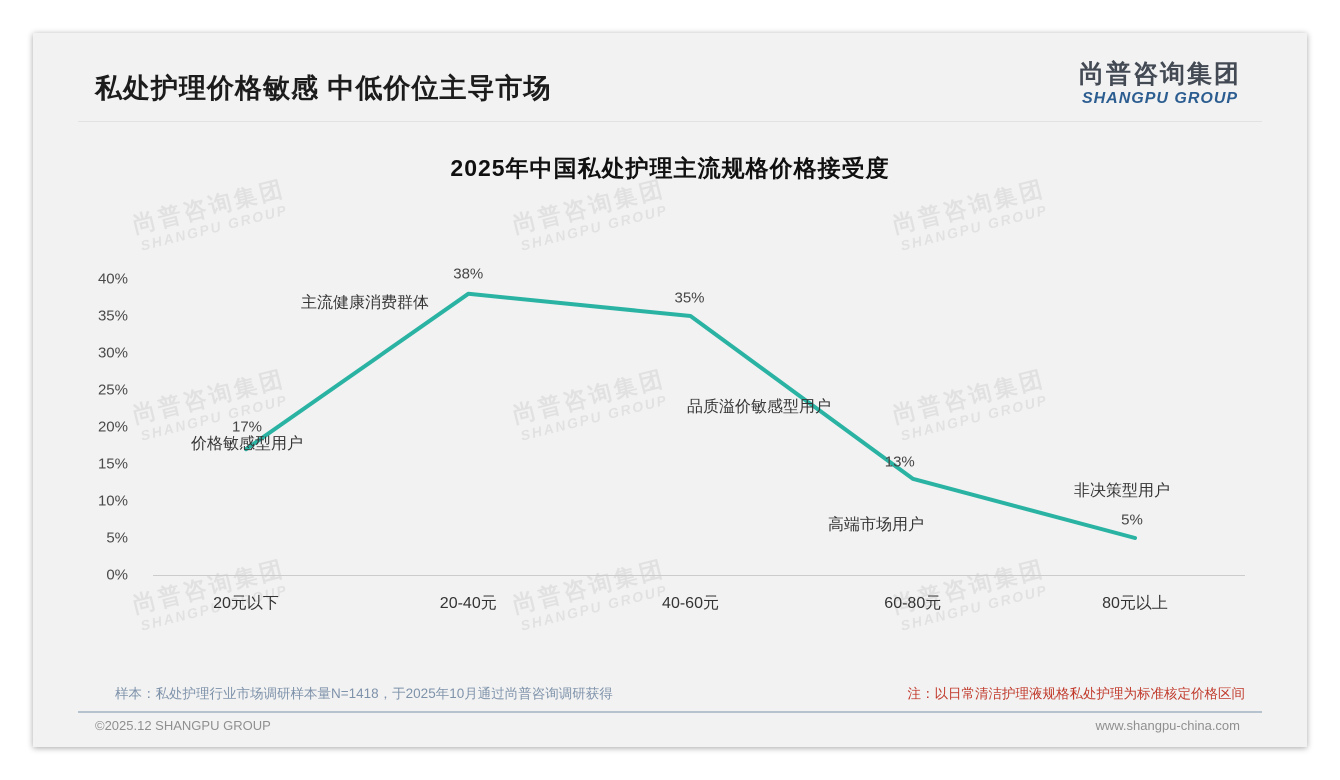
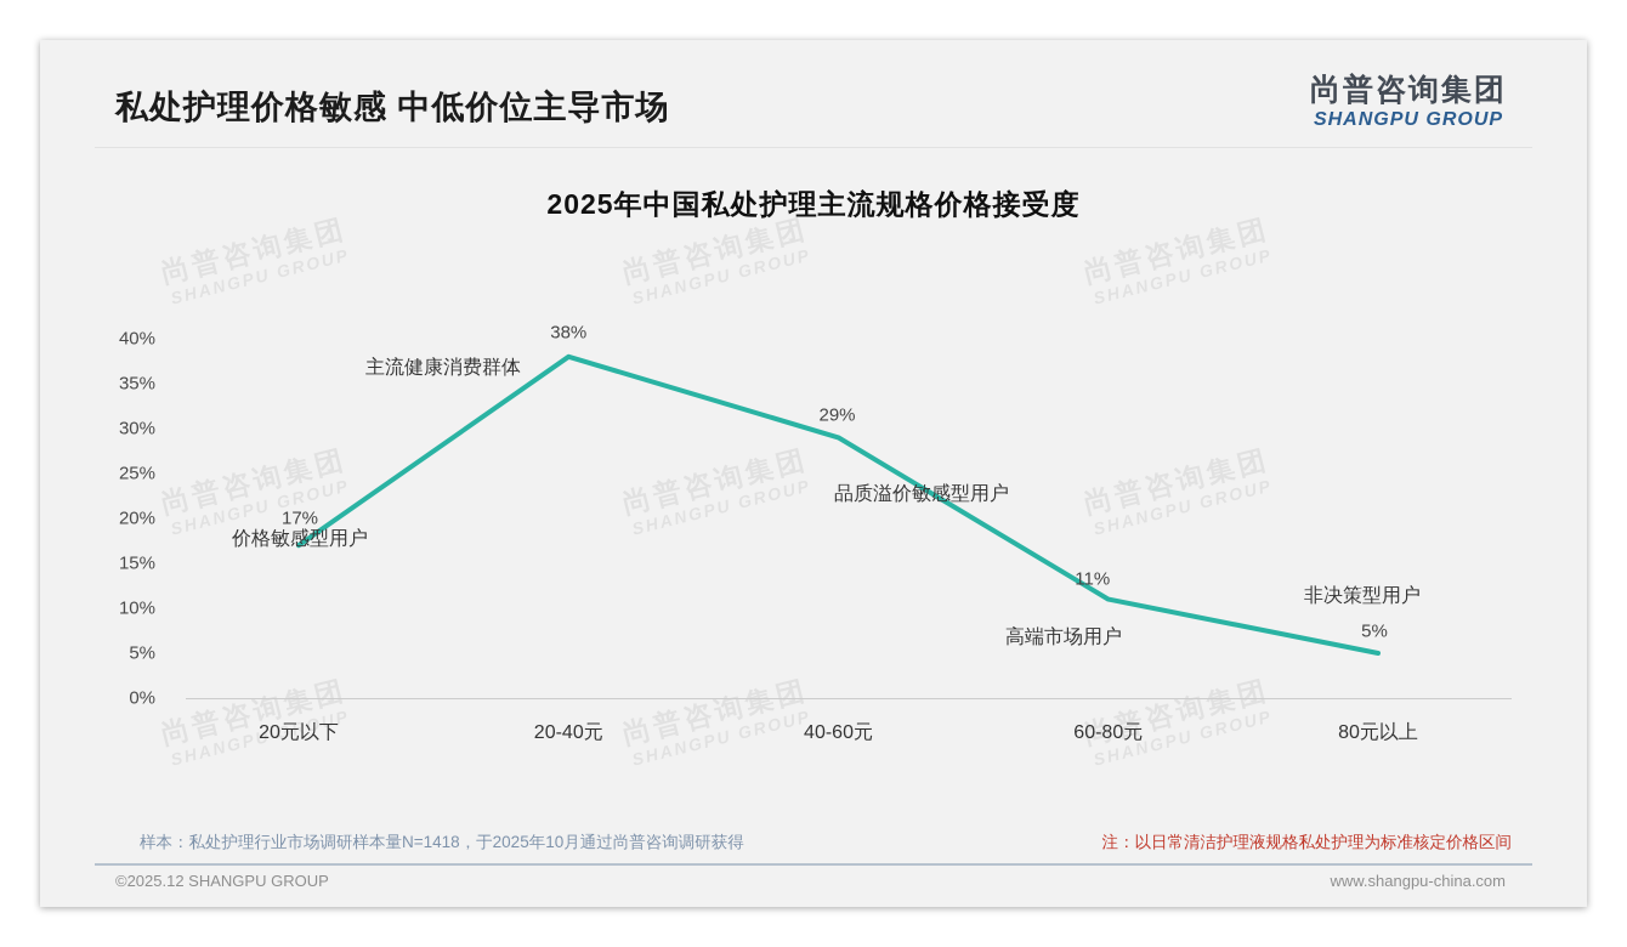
40-60元: 35% -> 29%
60-80元: 13% -> 11%
